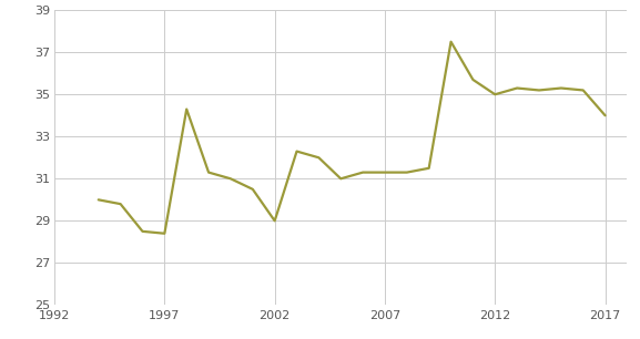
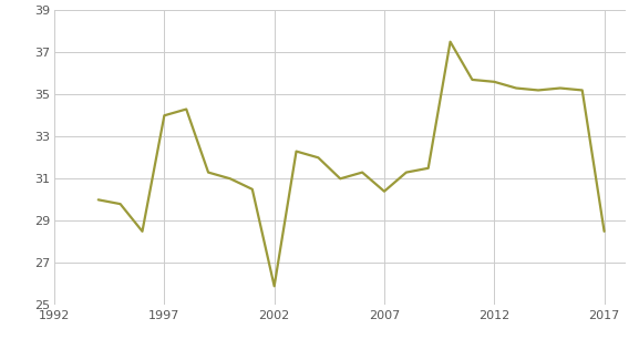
1997: 28.4 -> 34.0
2002: 29.0 -> 25.9
2007: 31.3 -> 30.4
2012: 35.0 -> 35.6
2017: 34.0 -> 28.5
